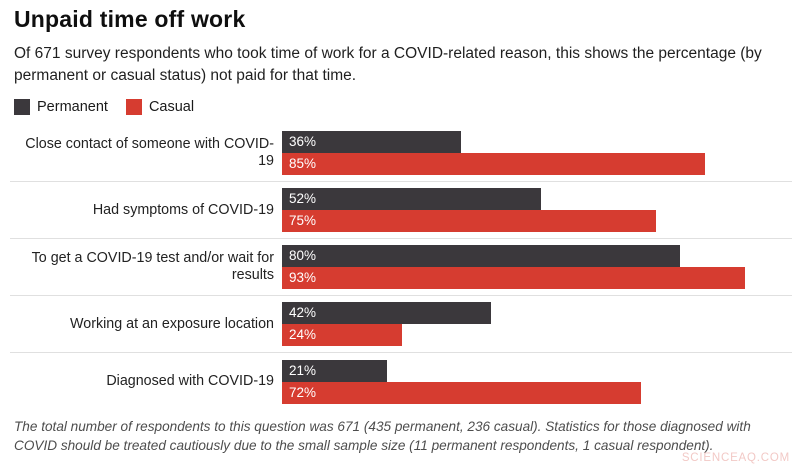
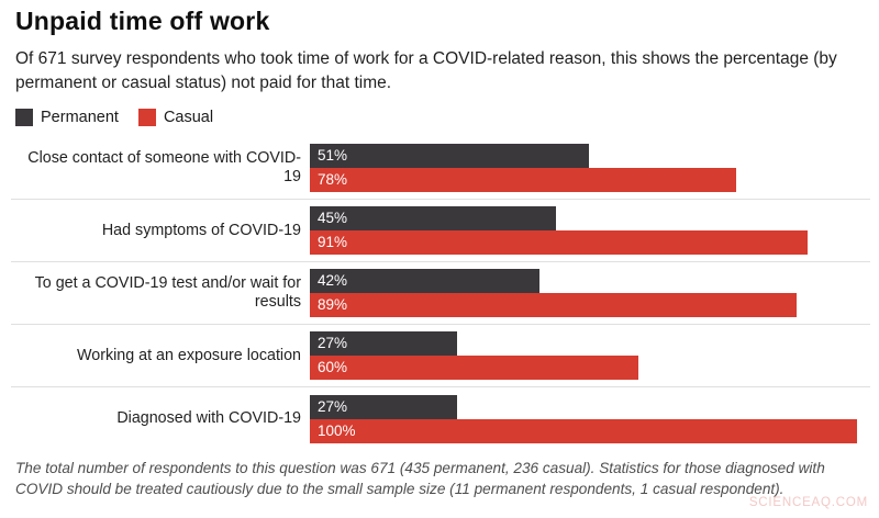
Permanent/Close contact of someone with COVID-19: 36% -> 51%
Casual/Close contact of someone with COVID-19: 85% -> 78%
Permanent/Had symptoms of COVID-19: 52% -> 45%
Casual/Had symptoms of COVID-19: 75% -> 91%
Permanent/To get a COVID-19 test and/or wait for results: 80% -> 42%
Casual/To get a COVID-19 test and/or wait for results: 93% -> 89%
Permanent/Working at an exposure location: 42% -> 27%
Casual/Working at an exposure location: 24% -> 60%
Permanent/Diagnosed with COVID-19: 21% -> 27%
Casual/Diagnosed with COVID-19: 72% -> 100%
